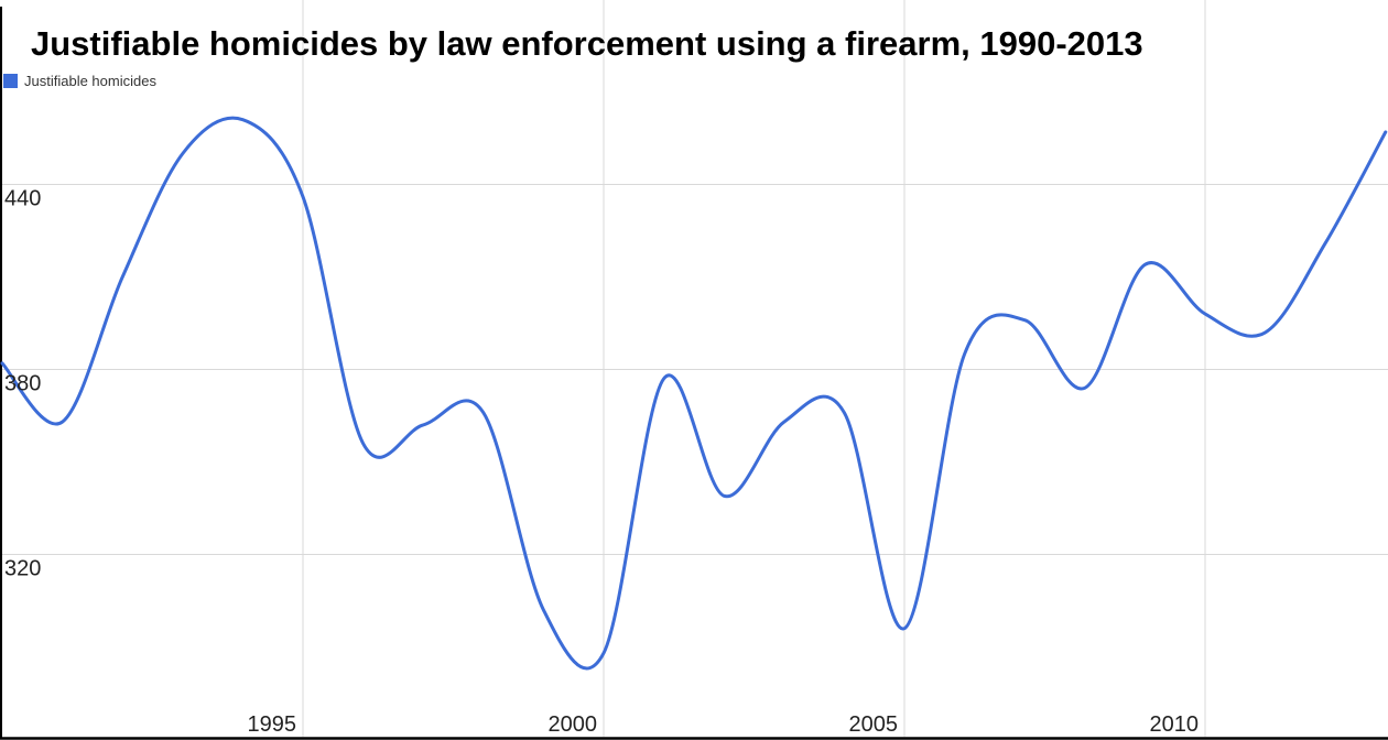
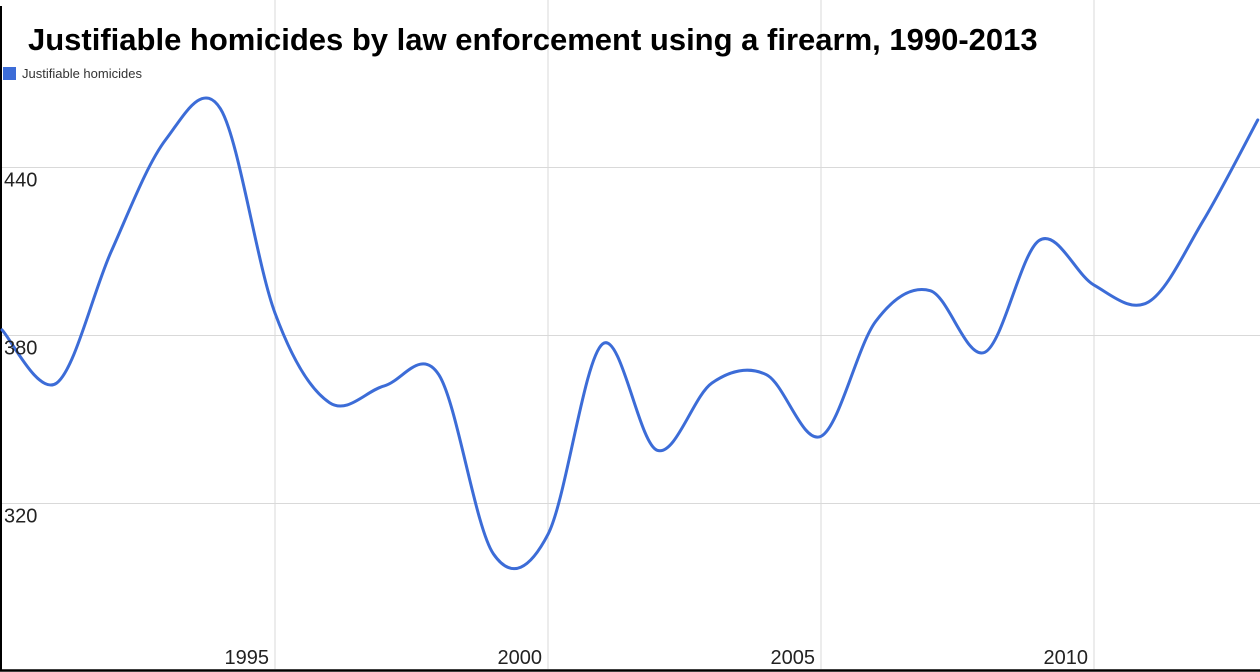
1995: 436 -> 388
2000: 288 -> 309
2005: 296 -> 344
